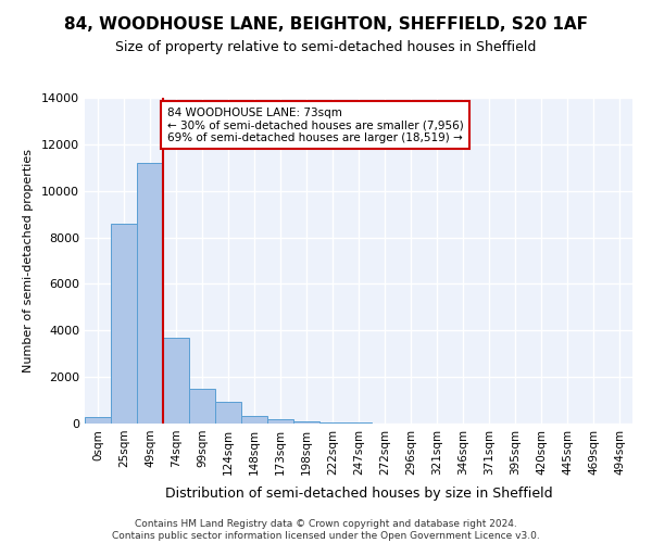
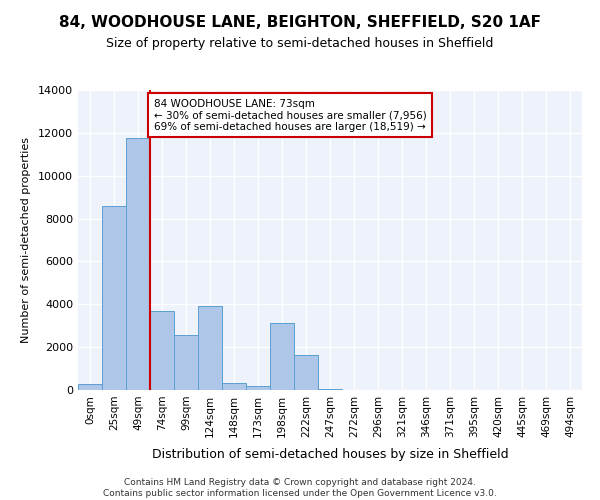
49sqm: 11200 -> 11750
99sqm: 1500 -> 2550
124sqm: 950 -> 3900
198sqm: 100 -> 3150
222sqm: 60 -> 1650
